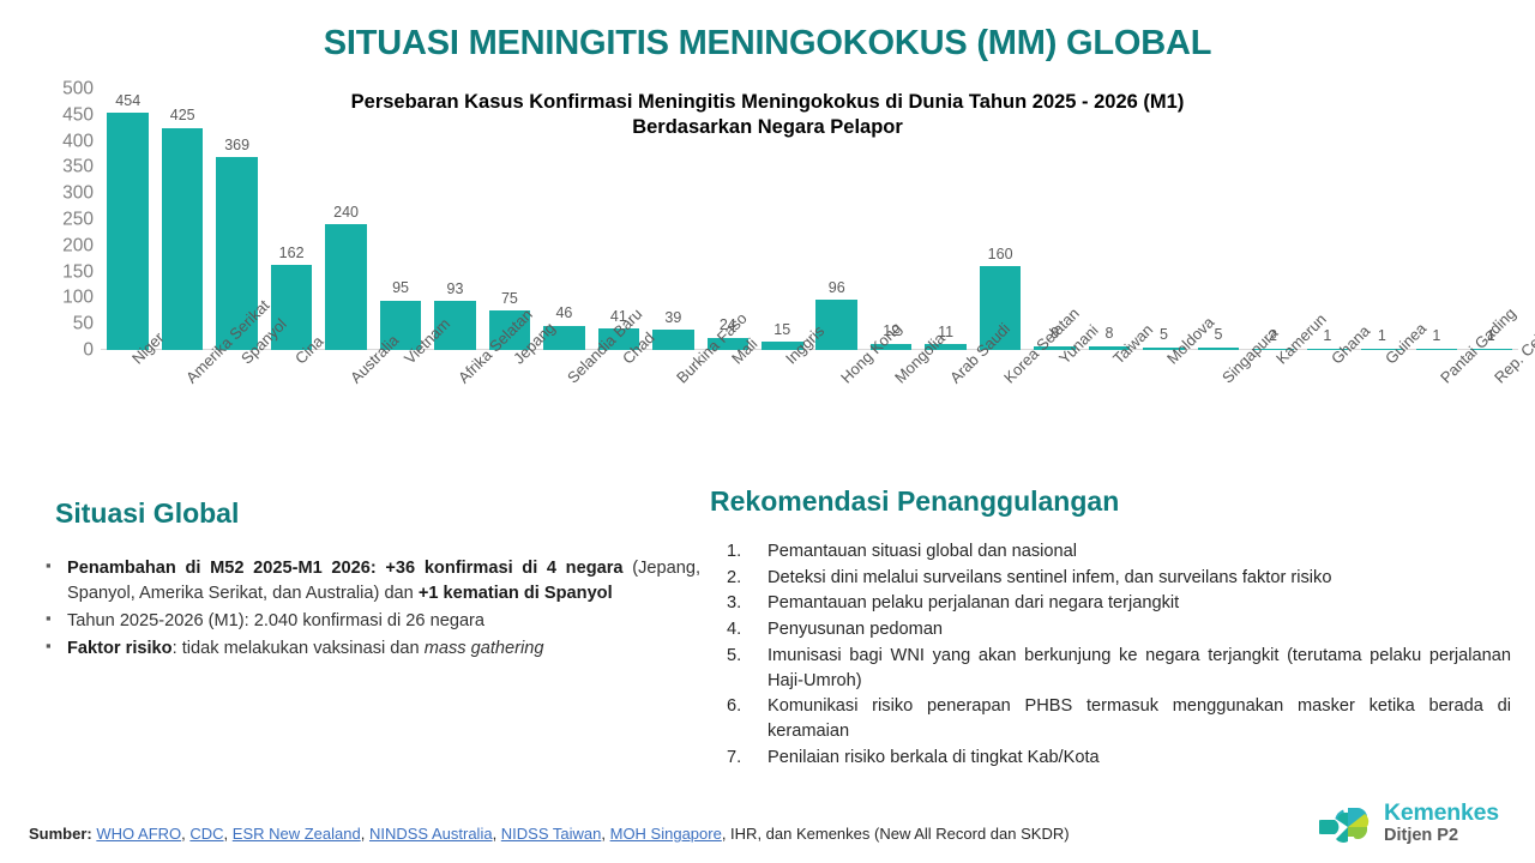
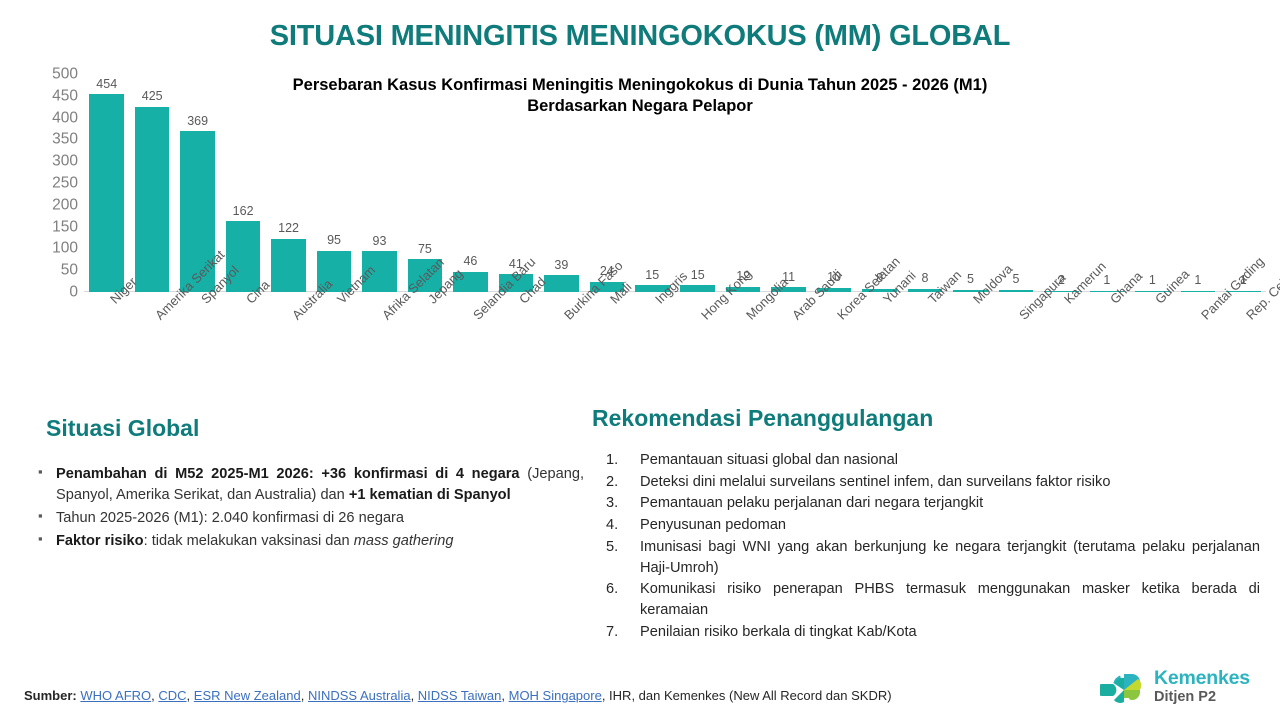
Australia: 240 -> 122
Hong Kong: 96 -> 15
Korea Selatan: 160 -> 10
